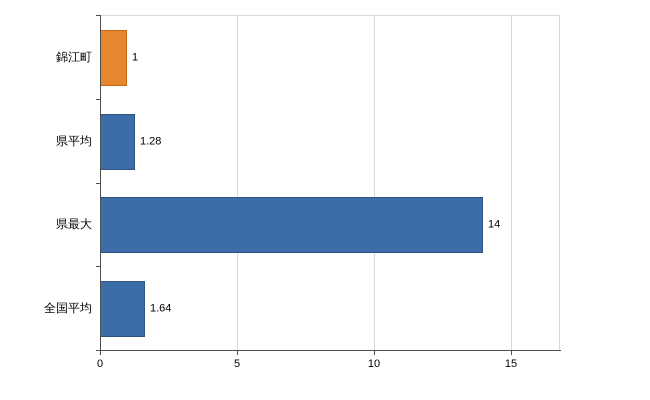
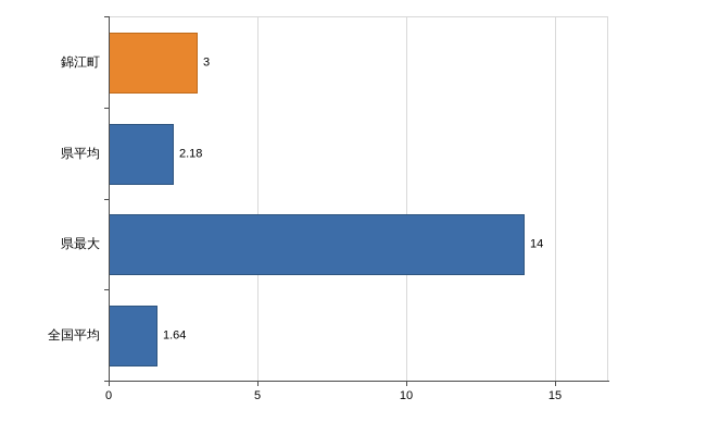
錦江町: 1 -> 3
県平均: 1.28 -> 2.18
